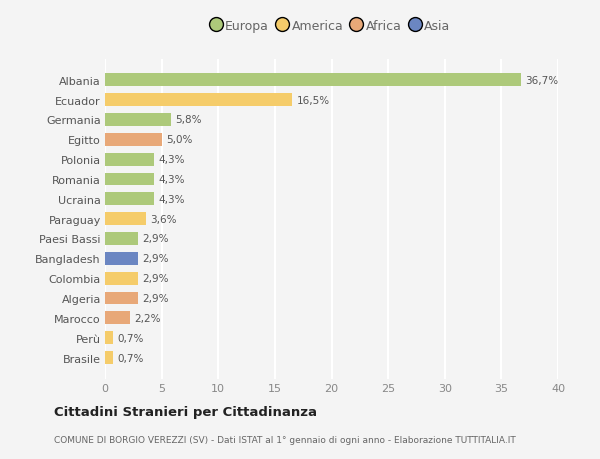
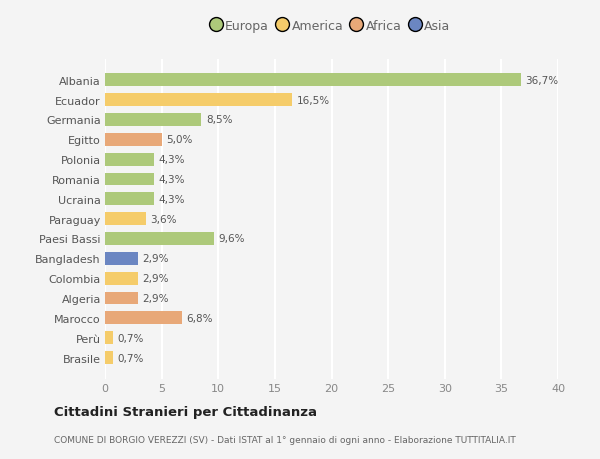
Germania: 5,8% -> 8,5%
Paesi Bassi: 2,9% -> 9,6%
Marocco: 2,2% -> 6,8%
